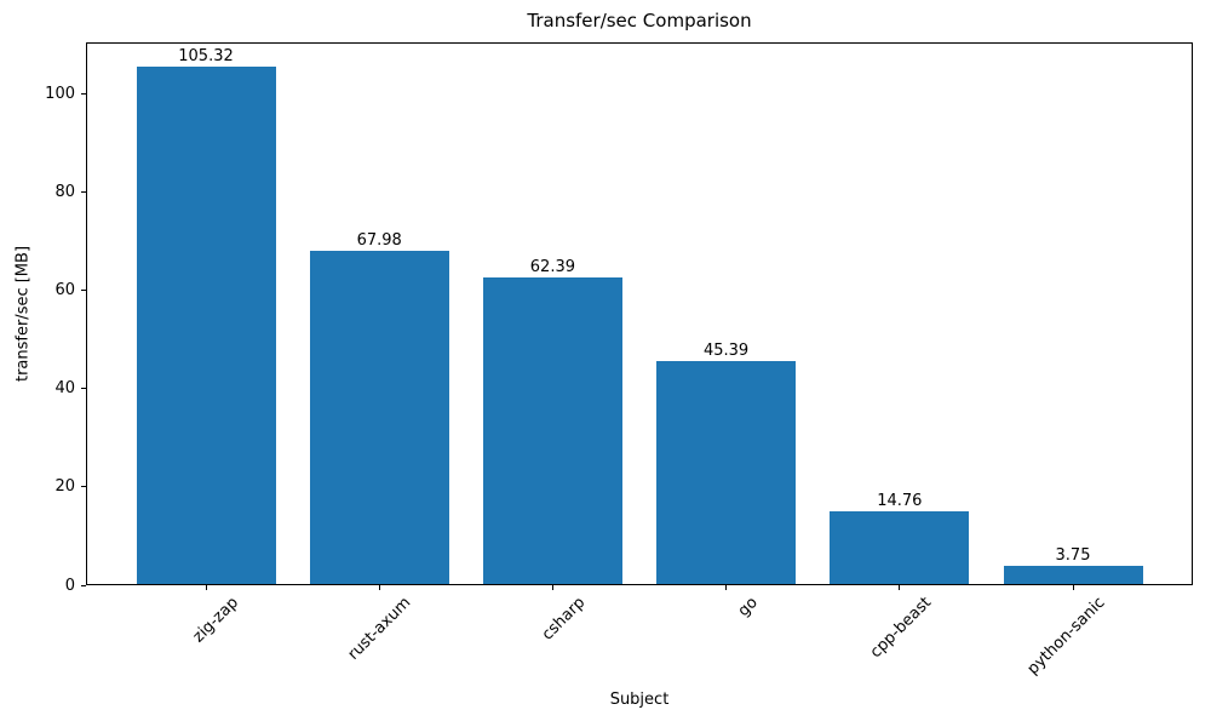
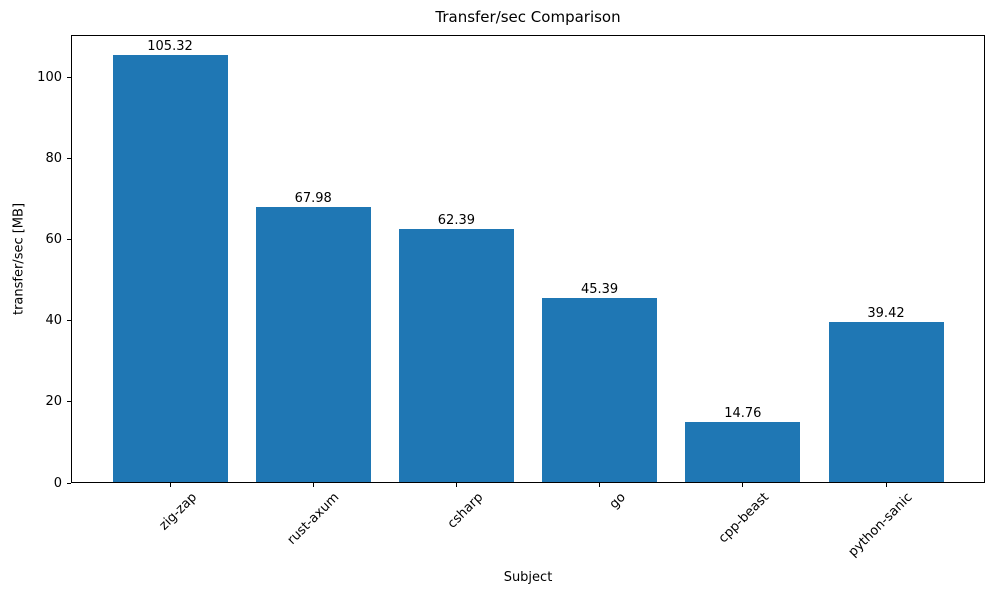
python-sanic: 3.75 -> 39.42
